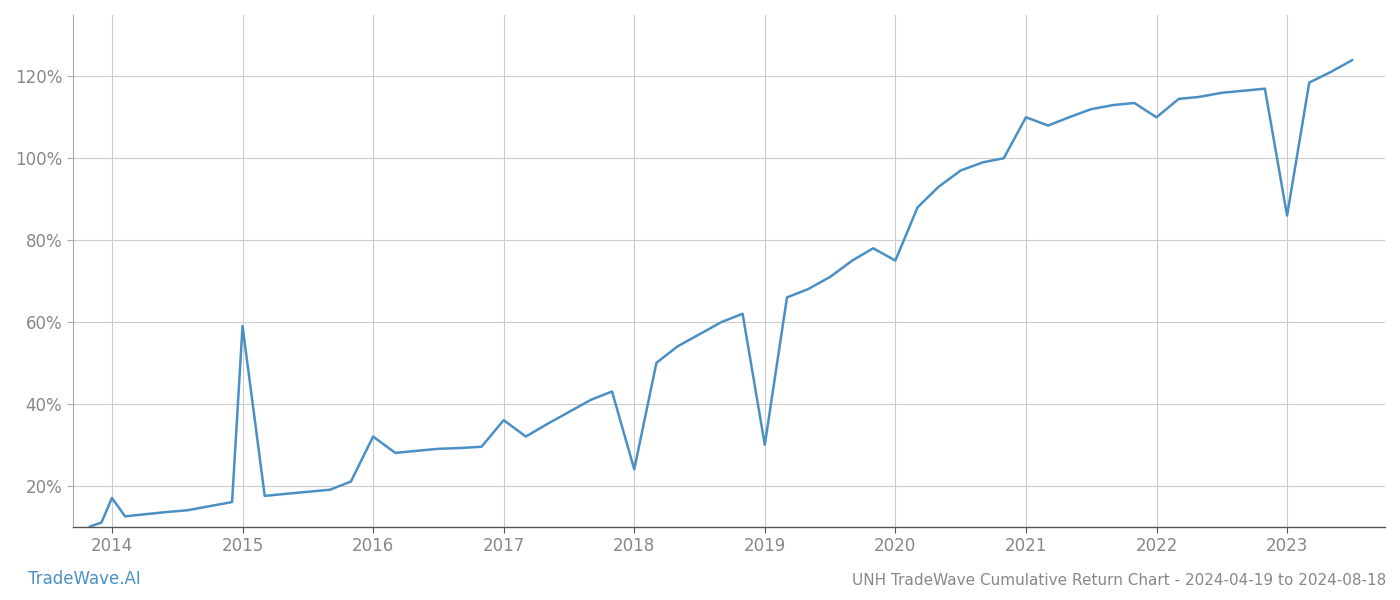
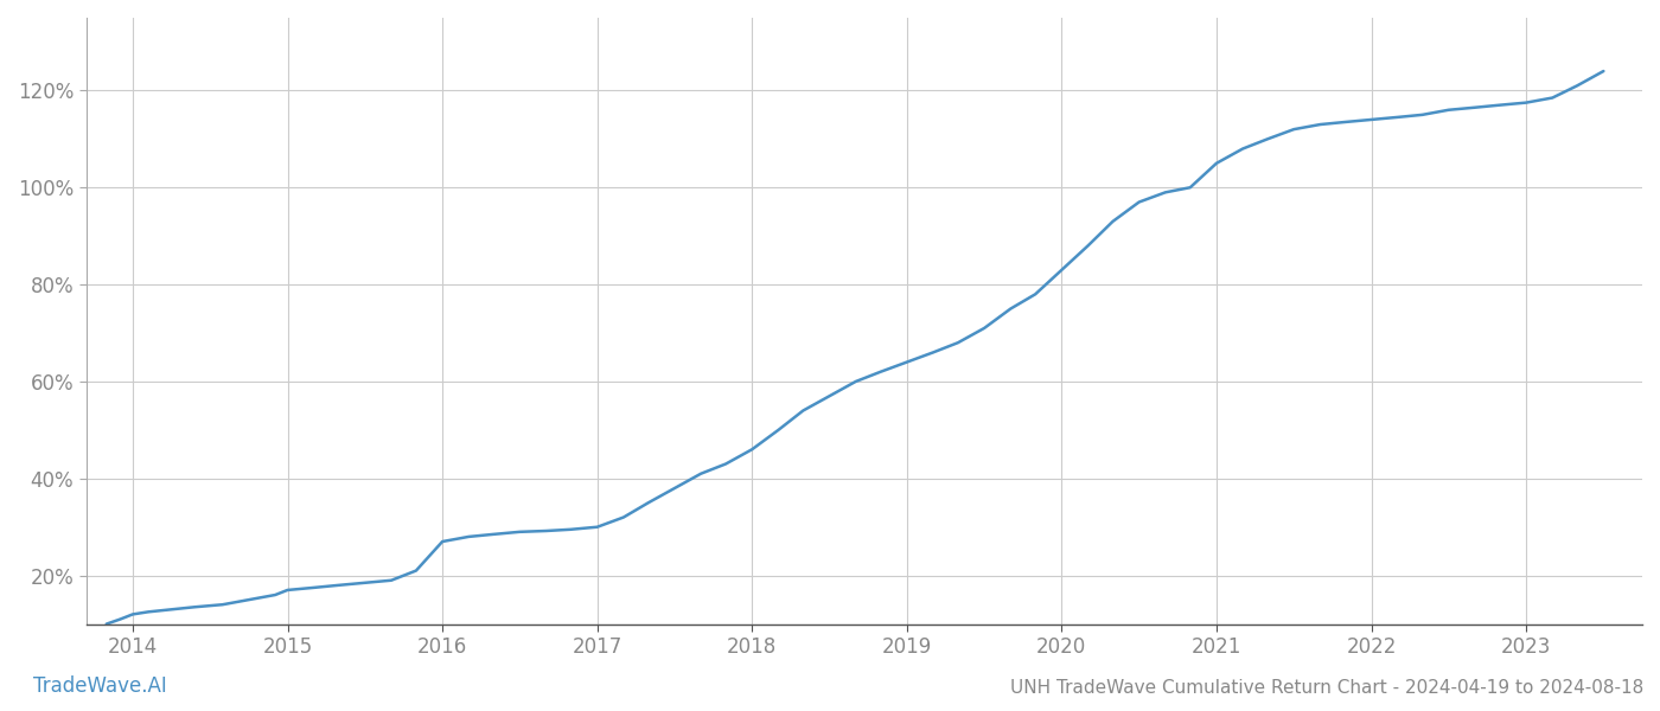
2014: 17.0% -> 12.0%
2015: 59.0% -> 17.0%
2016: 32.0% -> 27.0%
2017: 36.0% -> 30.0%
2018: 24.0% -> 46.0%
2019: 30.0% -> 64.0%
2020: 75.0% -> 83.0%
2021: 110.0% -> 105.0%
2022: 110.0% -> 114.0%
2023: 86.0% -> 117.5%
